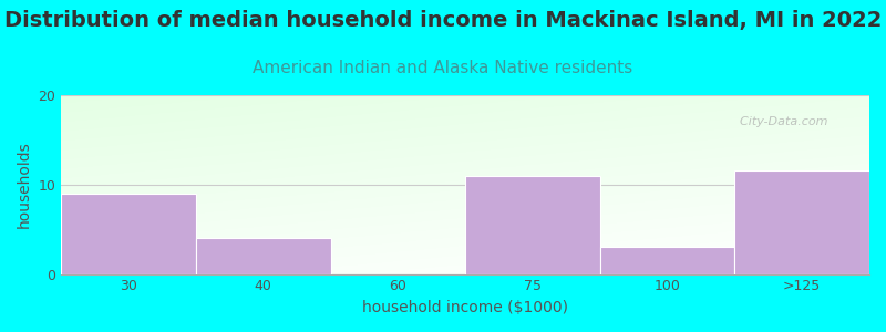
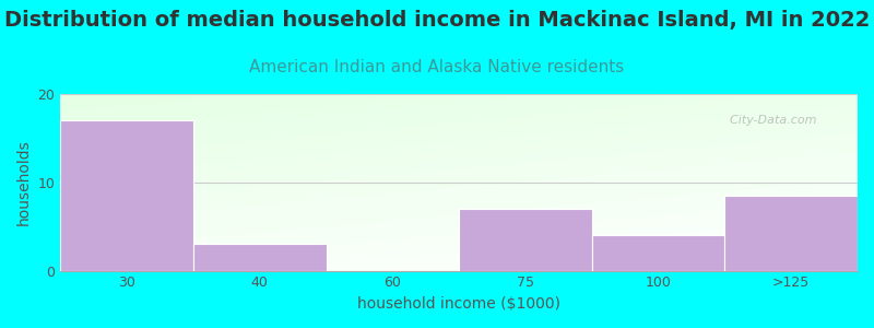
30: 9.0 -> 17.0
40: 4.0 -> 3.0
75: 11.0 -> 7.0
100: 3.0 -> 4.0
>125: 11.6 -> 8.5
